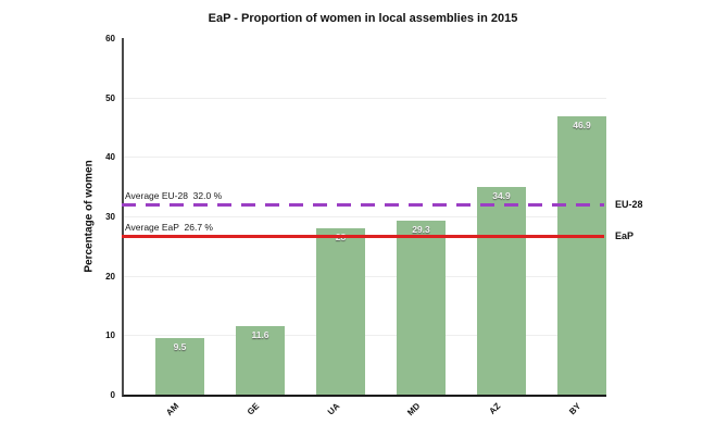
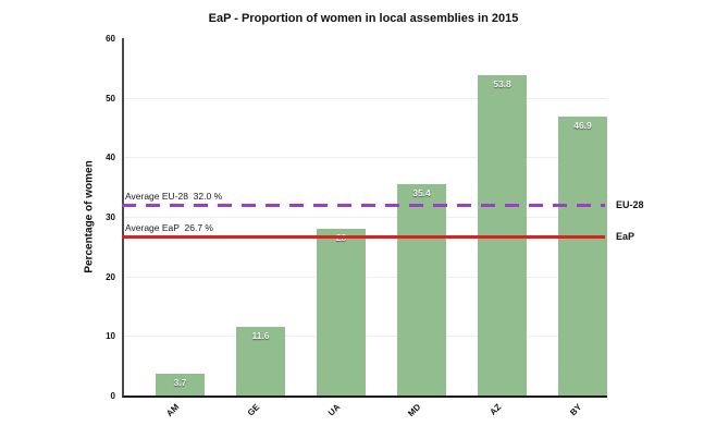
AM: 9.5 -> 3.7
MD: 29.3 -> 35.4
AZ: 34.9 -> 53.8
